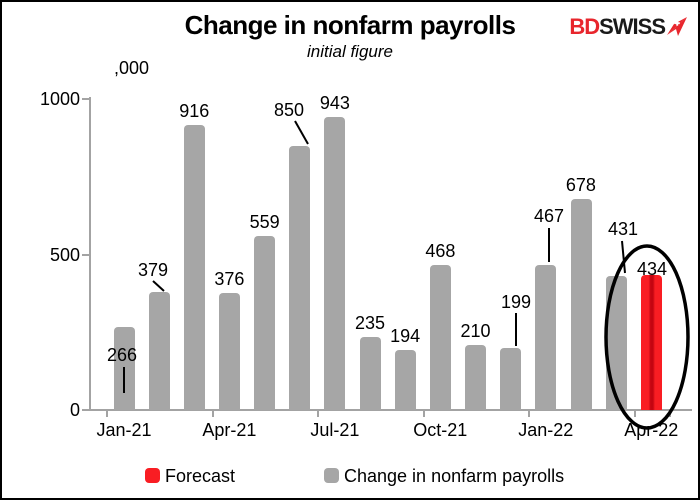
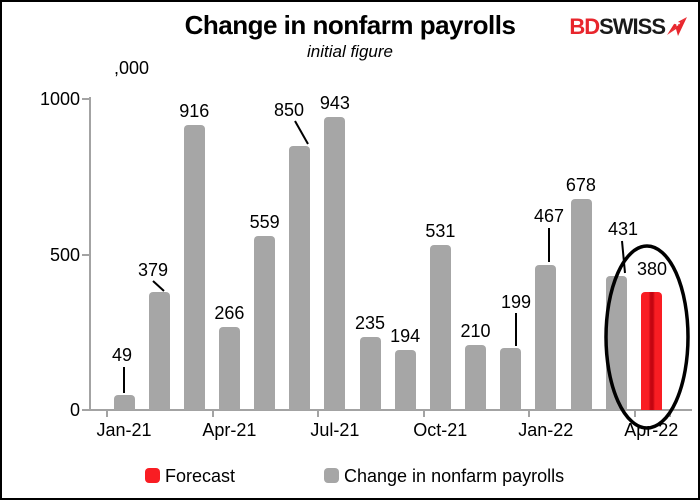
Jan-21: 266 -> 49
Apr-21: 376 -> 266
Oct-21: 468 -> 531
Apr-22: 434 -> 380
